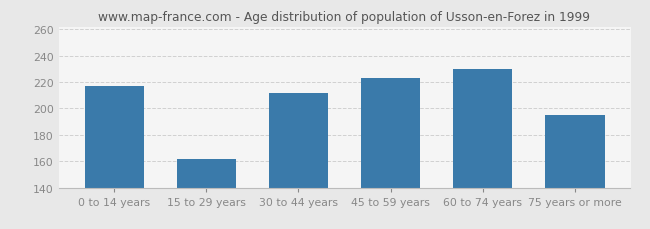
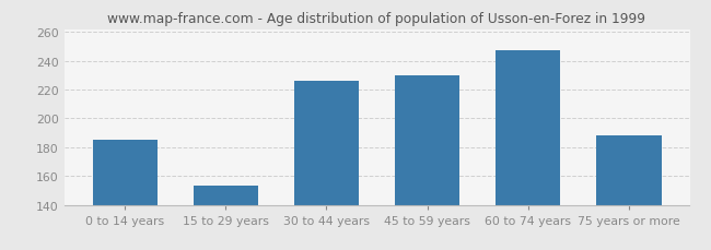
0 to 14 years: 217 -> 185
15 to 29 years: 162 -> 153
30 to 44 years: 212 -> 226
45 to 59 years: 223 -> 230
60 to 74 years: 230 -> 247
75 years or more: 195 -> 188
